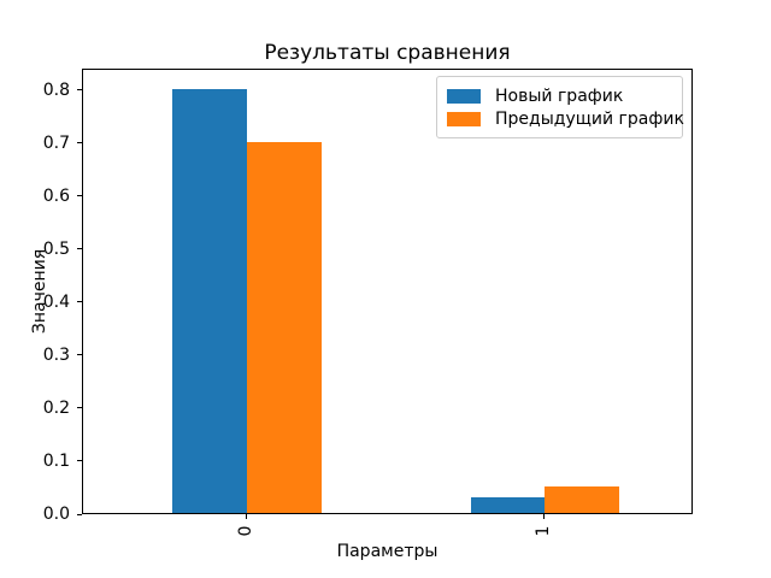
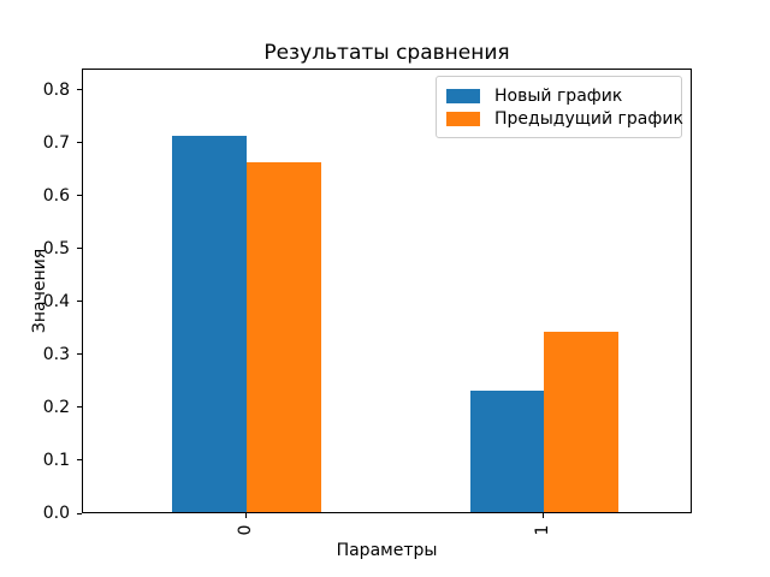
Новый график/0: 0.80 -> 0.71
Предыдущий график/0: 0.70 -> 0.66
Новый график/1: 0.03 -> 0.23
Предыдущий график/1: 0.05 -> 0.34
